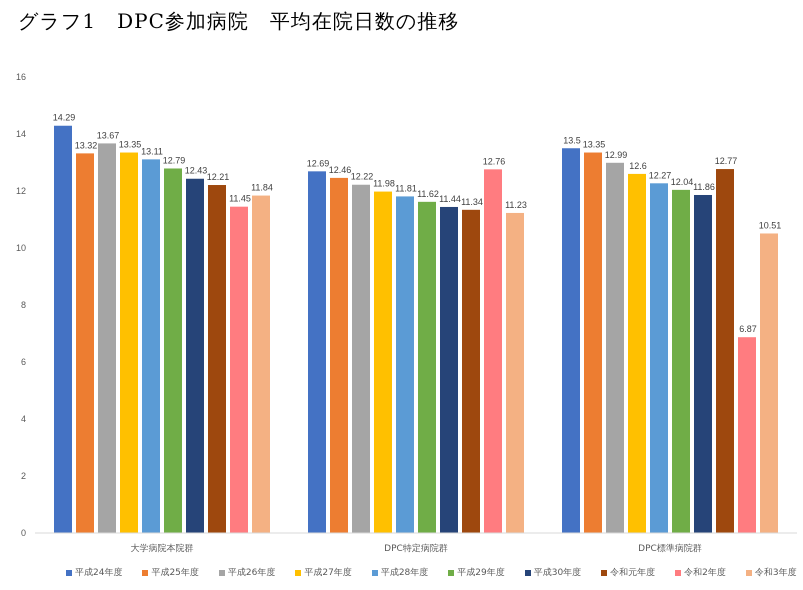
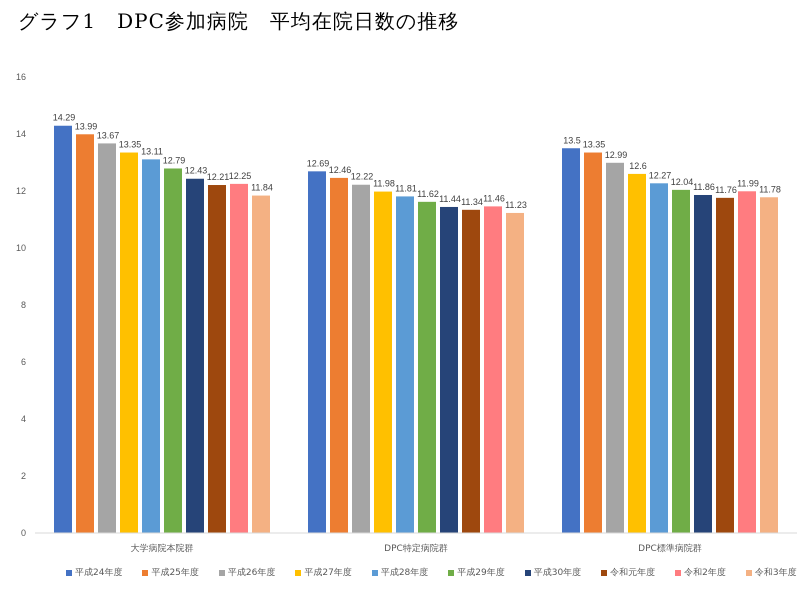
平成25年度/大学病院本院群: 13.32 -> 13.99
令和2年度/大学病院本院群: 11.45 -> 12.25
令和2年度/DPC特定病院群: 12.76 -> 11.46
令和元年度/DPC標準病院群: 12.77 -> 11.76
令和2年度/DPC標準病院群: 6.87 -> 11.99
令和3年度/DPC標準病院群: 10.51 -> 11.78
